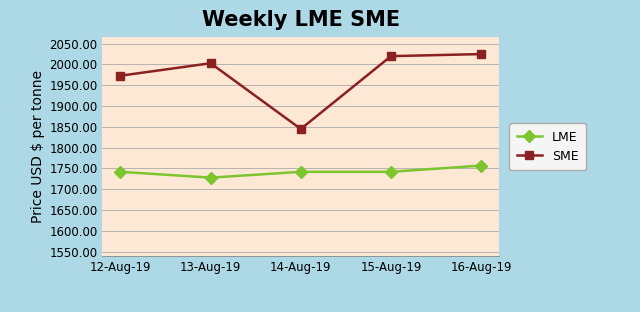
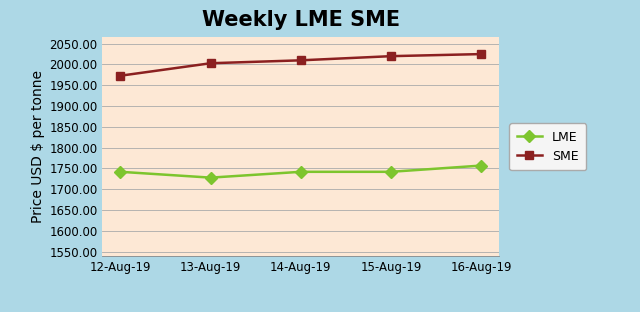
SME/14-Aug-19: 1845 -> 2010
